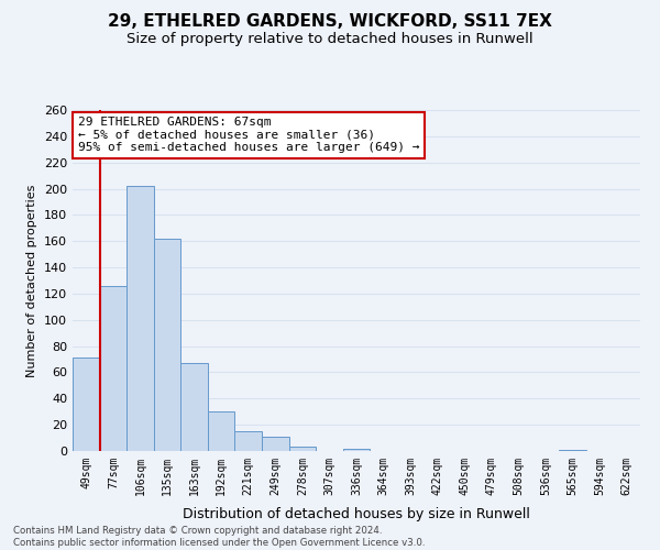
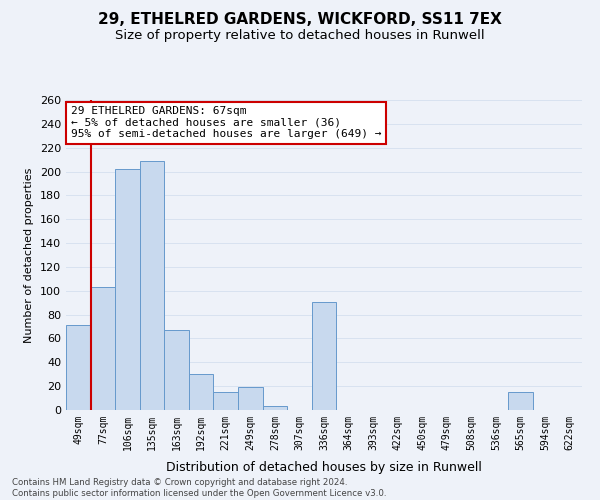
77sqm: 126 -> 103
135sqm: 162 -> 209
249sqm: 11 -> 19
336sqm: 2 -> 91
565sqm: 1 -> 15
